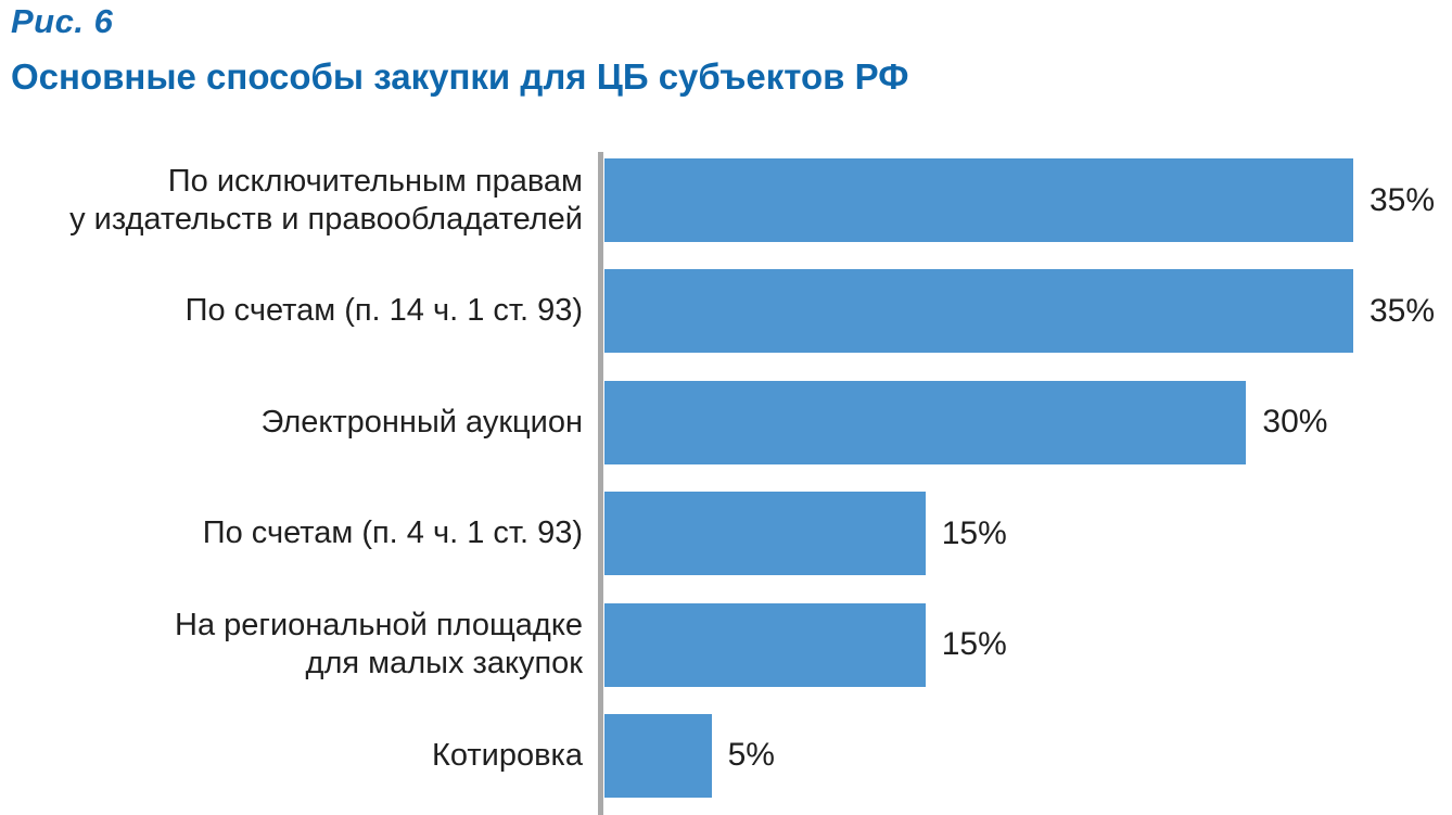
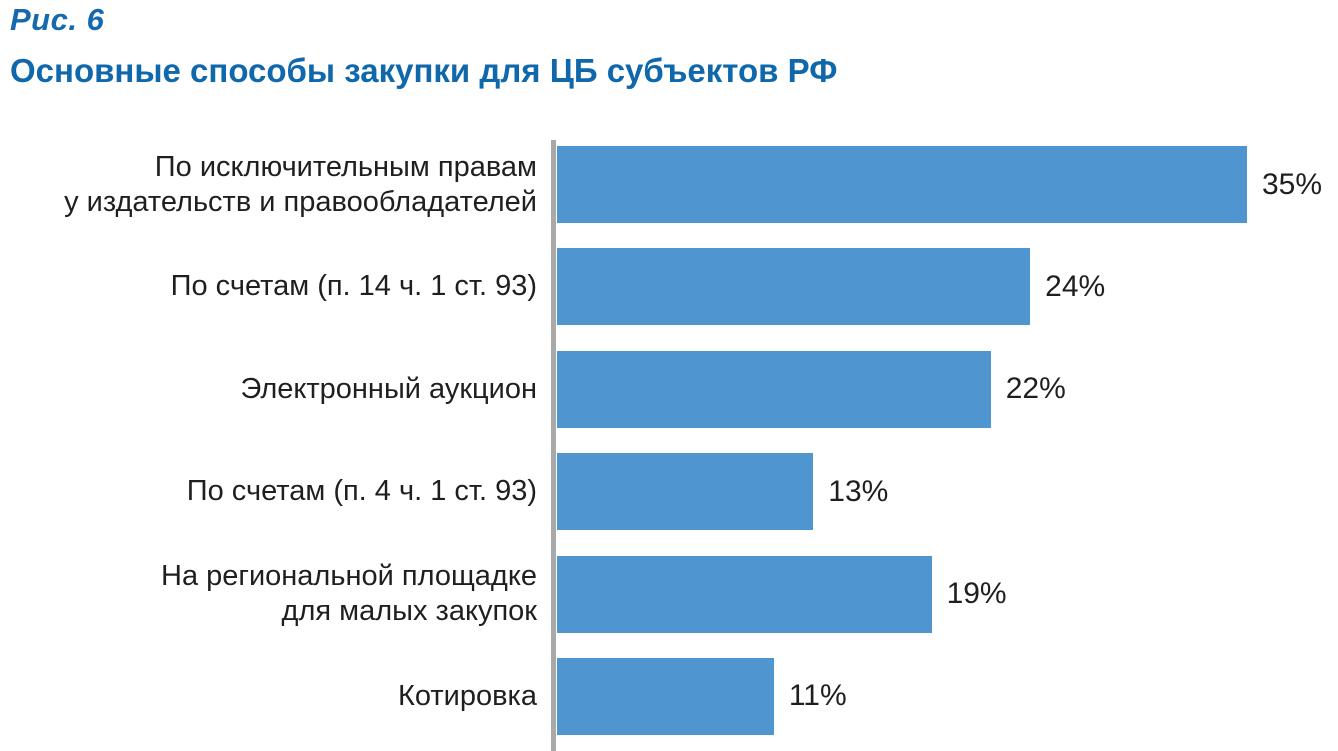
По счетам (п. 14 ч. 1 ст. 93): 35% -> 24%
Электронный аукцион: 30% -> 22%
По счетам (п. 4 ч. 1 ст. 93): 15% -> 13%
На региональной площадке для малых закупок: 15% -> 19%
Котировка: 5% -> 11%
